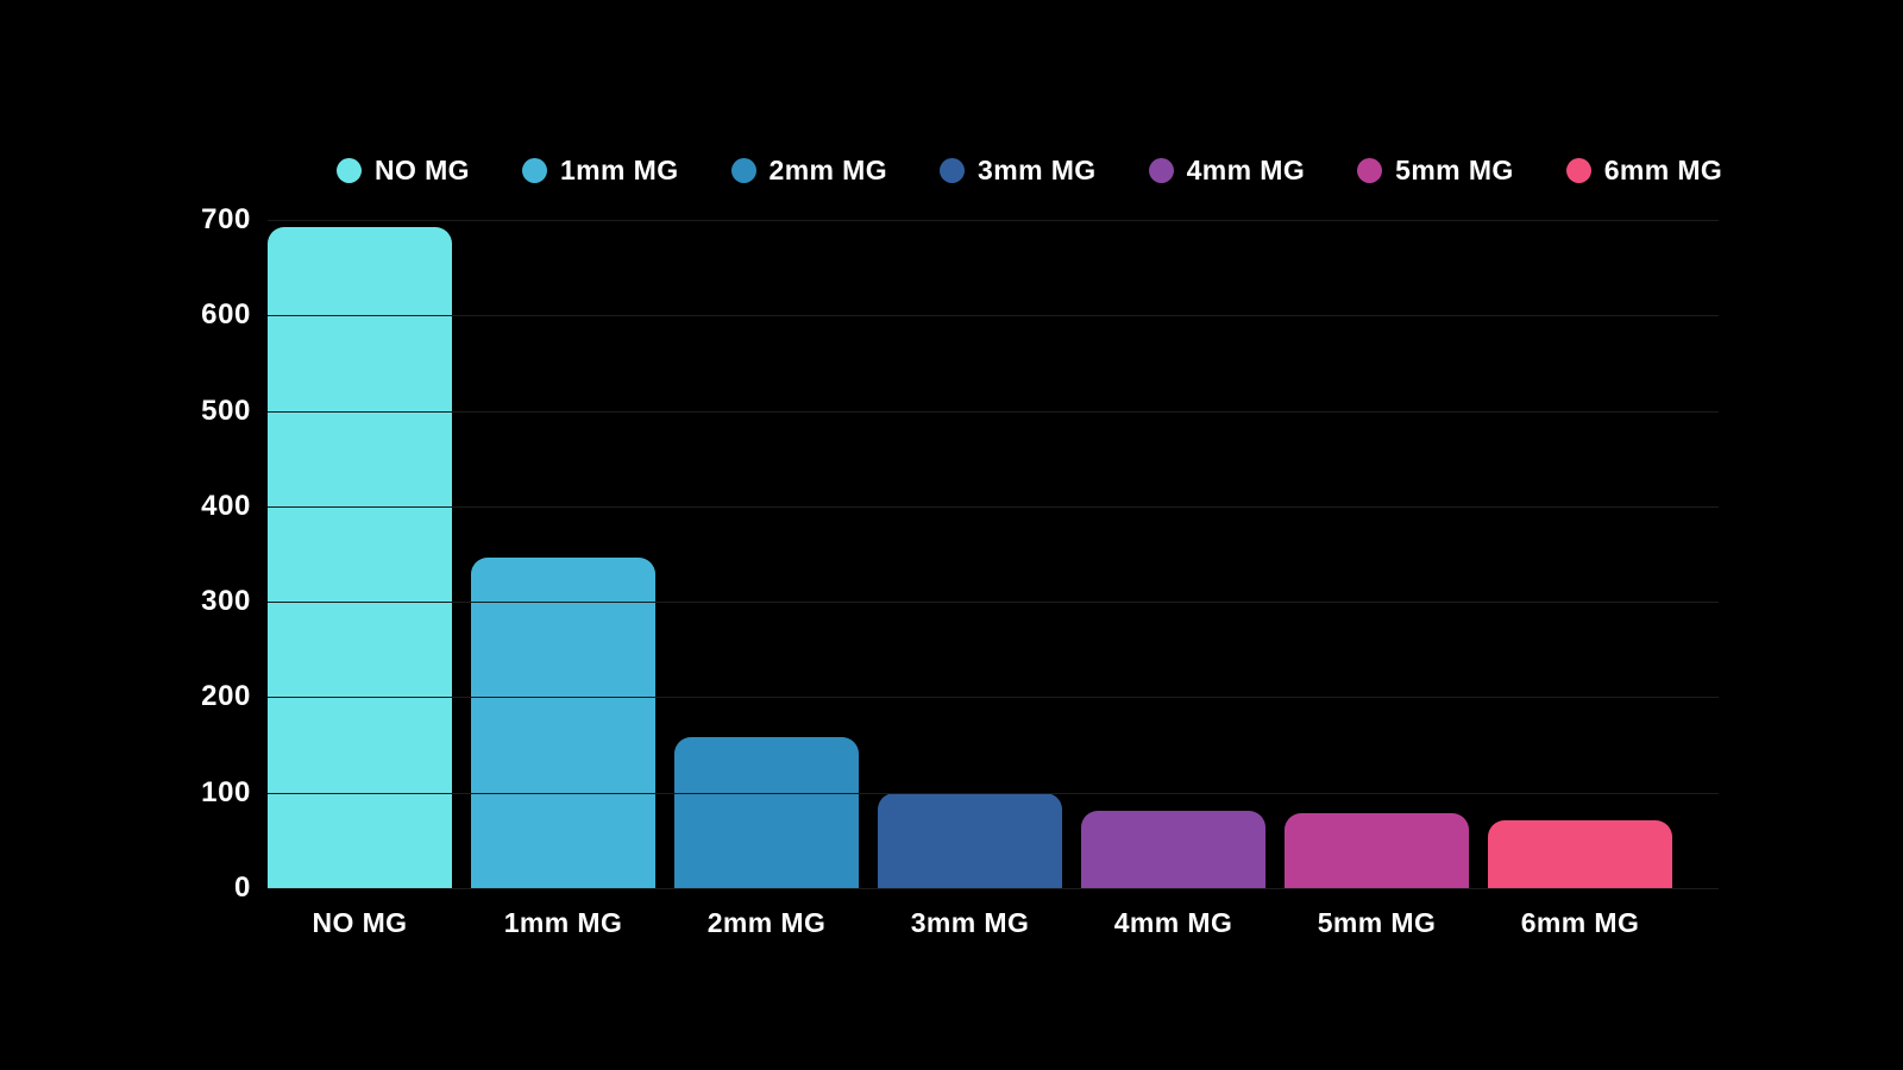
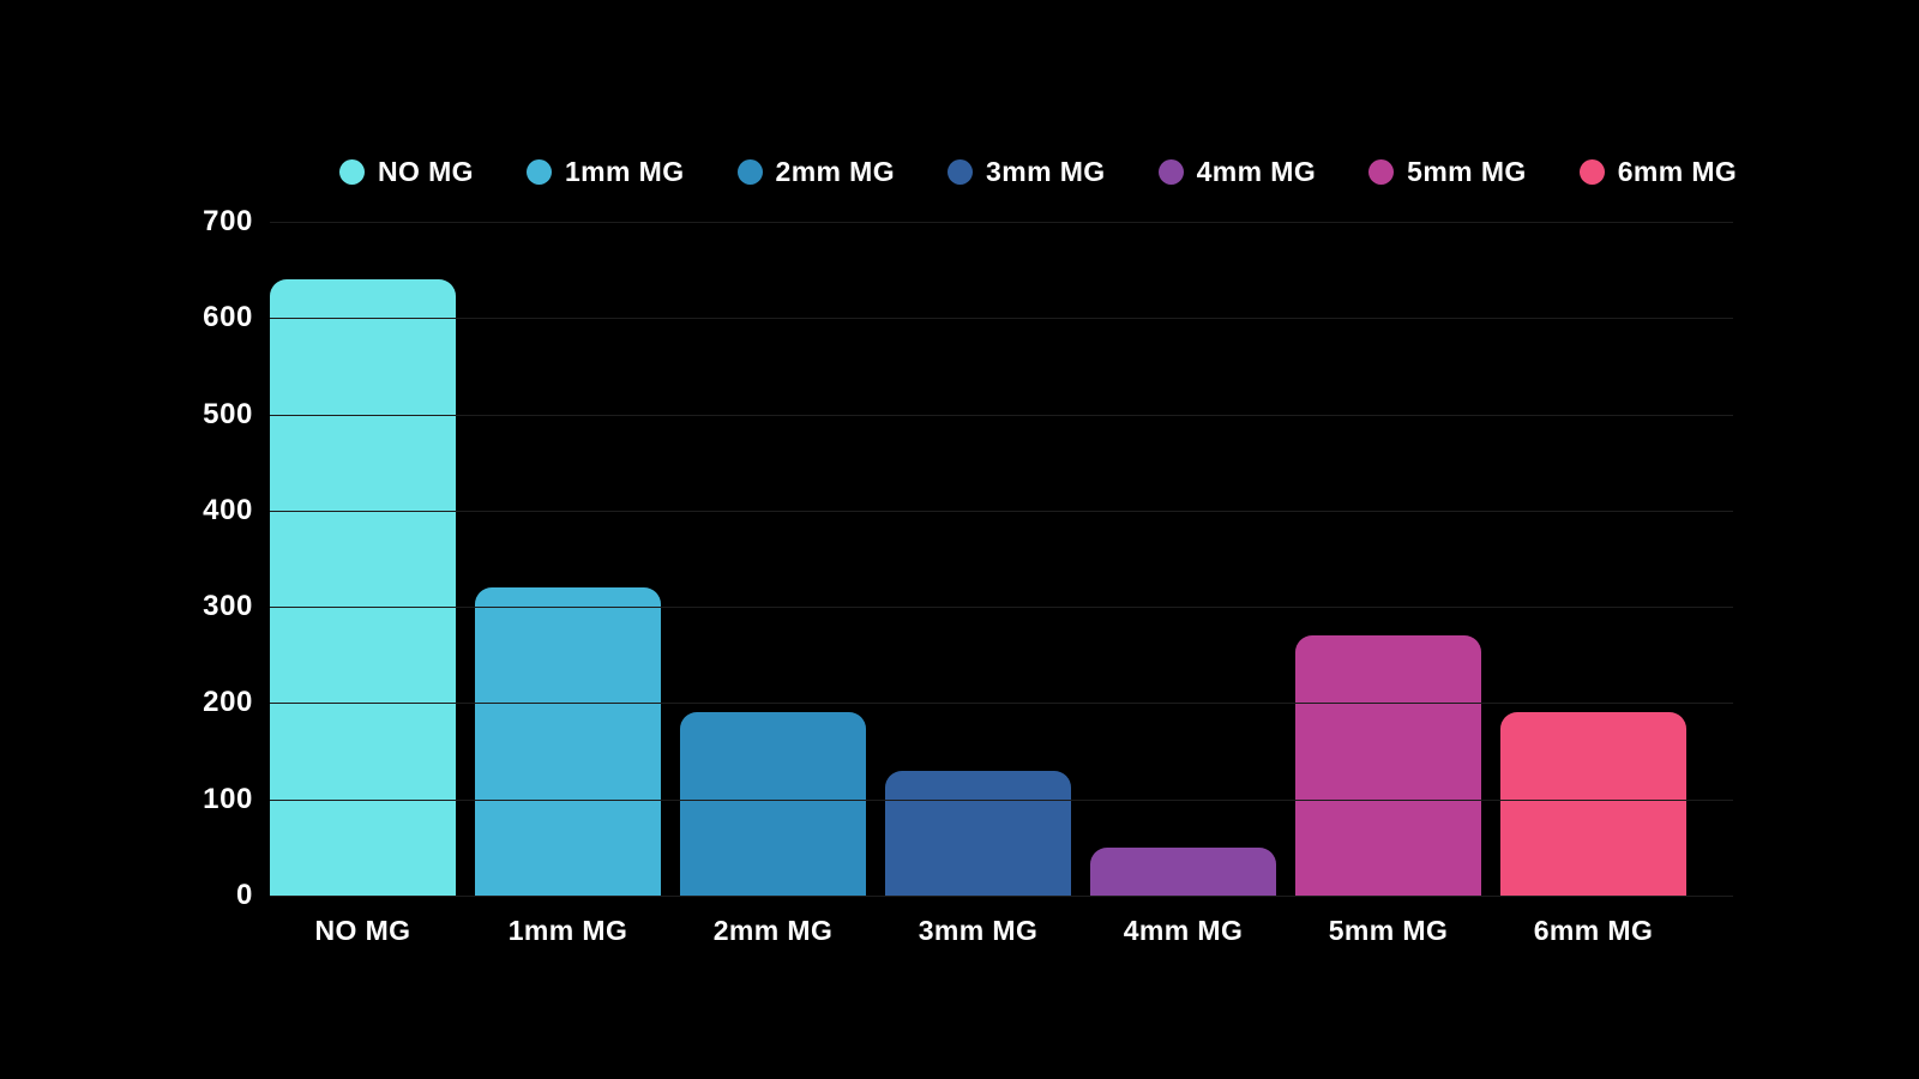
NO MG: 690 -> 640
1mm MG: 350 -> 320
2mm MG: 160 -> 190
3mm MG: 100 -> 130
4mm MG: 80 -> 50
5mm MG: 80 -> 270
6mm MG: 70 -> 190
